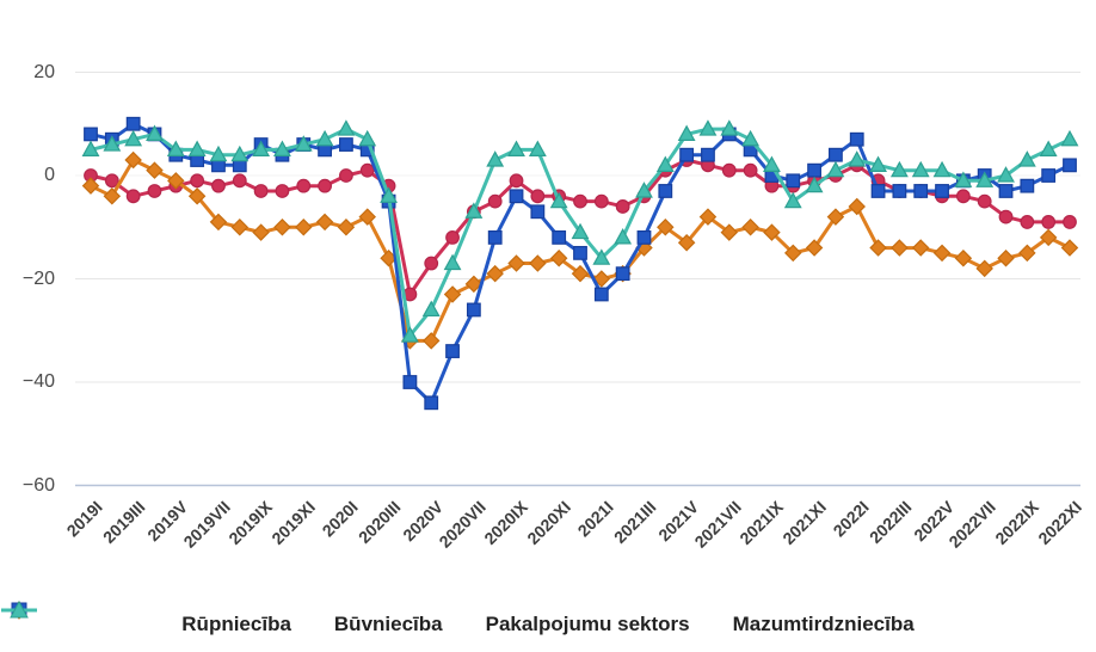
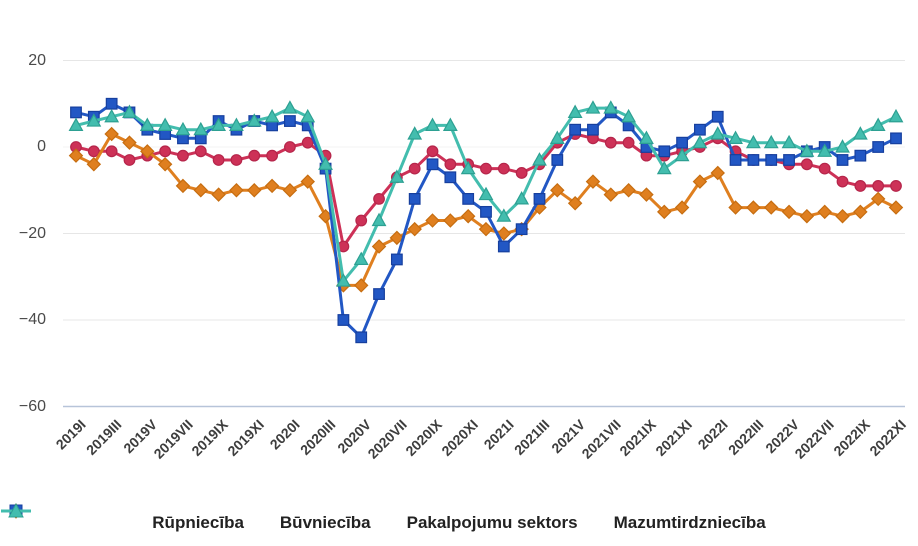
Rūpniecība/2019III: -4 -> -1
Būvniecība/2022VII: -18 -> -15
